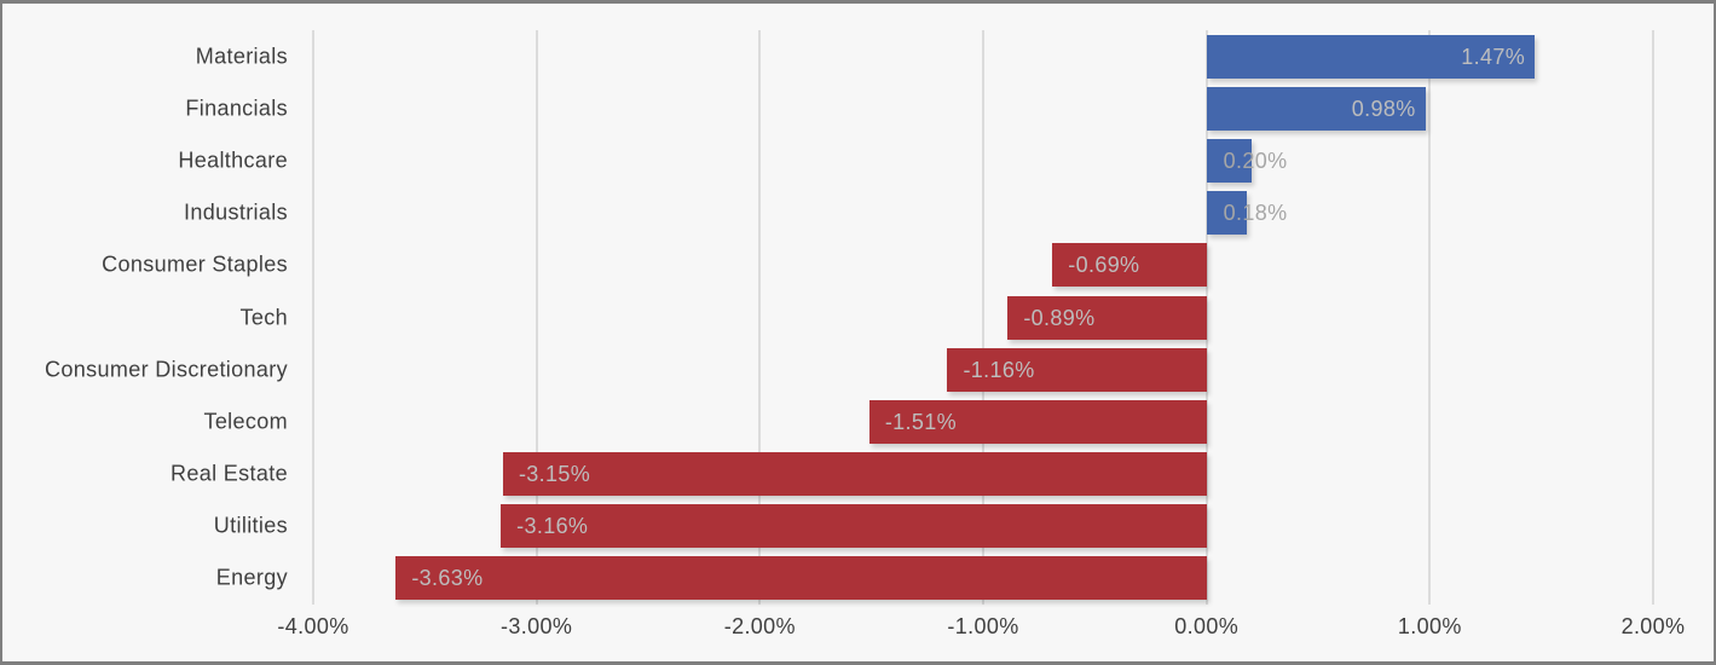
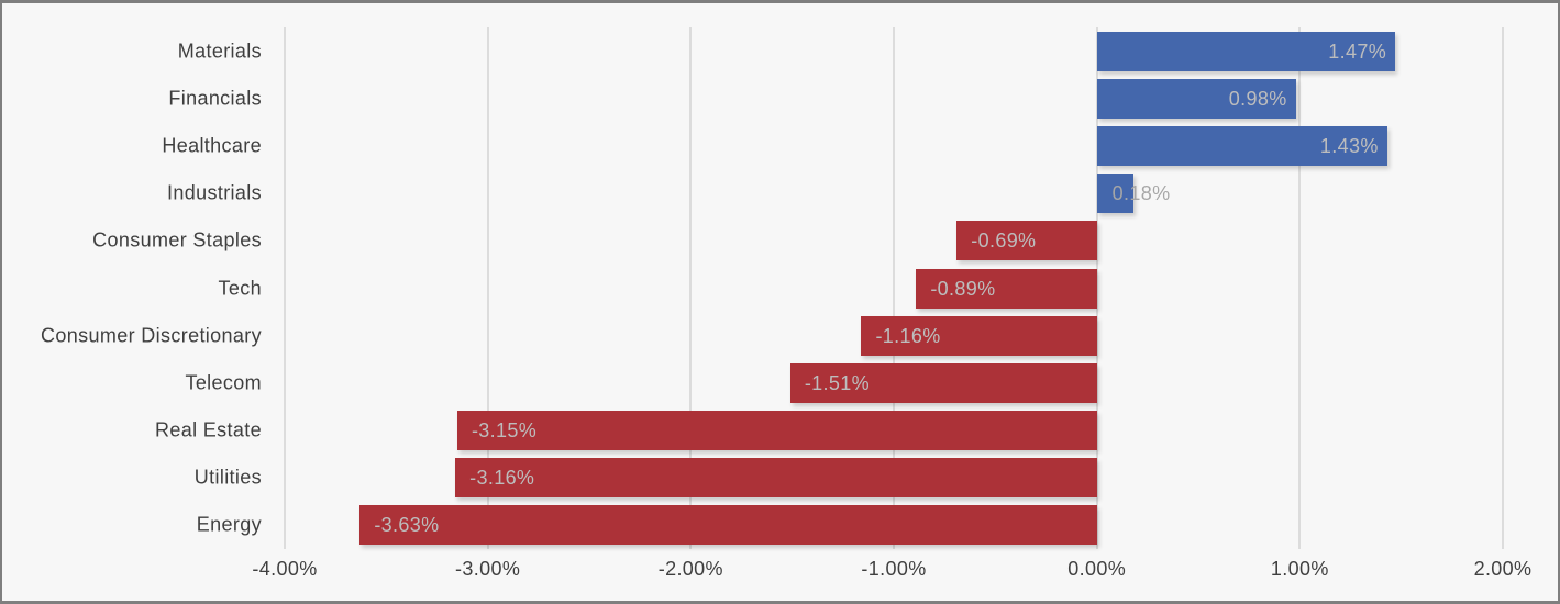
Healthcare: 0.20% -> 1.43%
